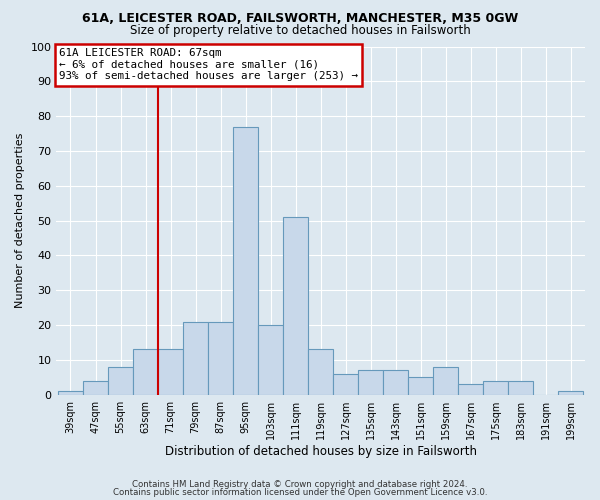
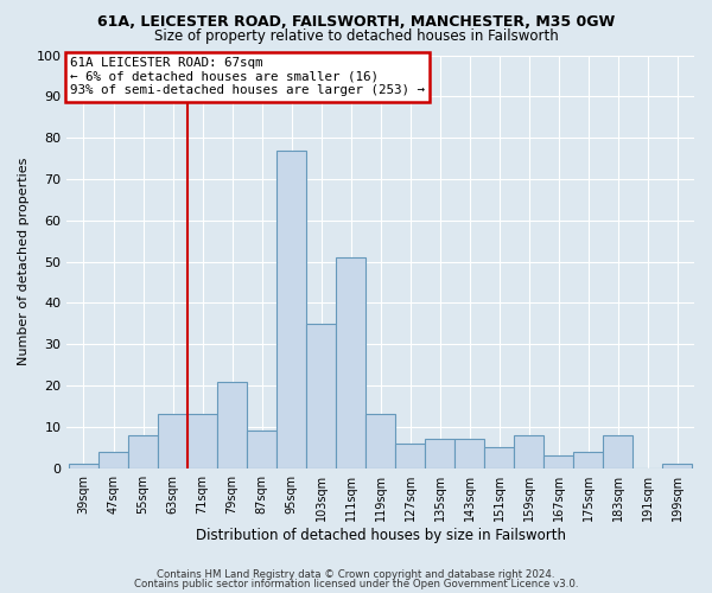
87sqm: 21 -> 9
103sqm: 20 -> 35
183sqm: 4 -> 8
